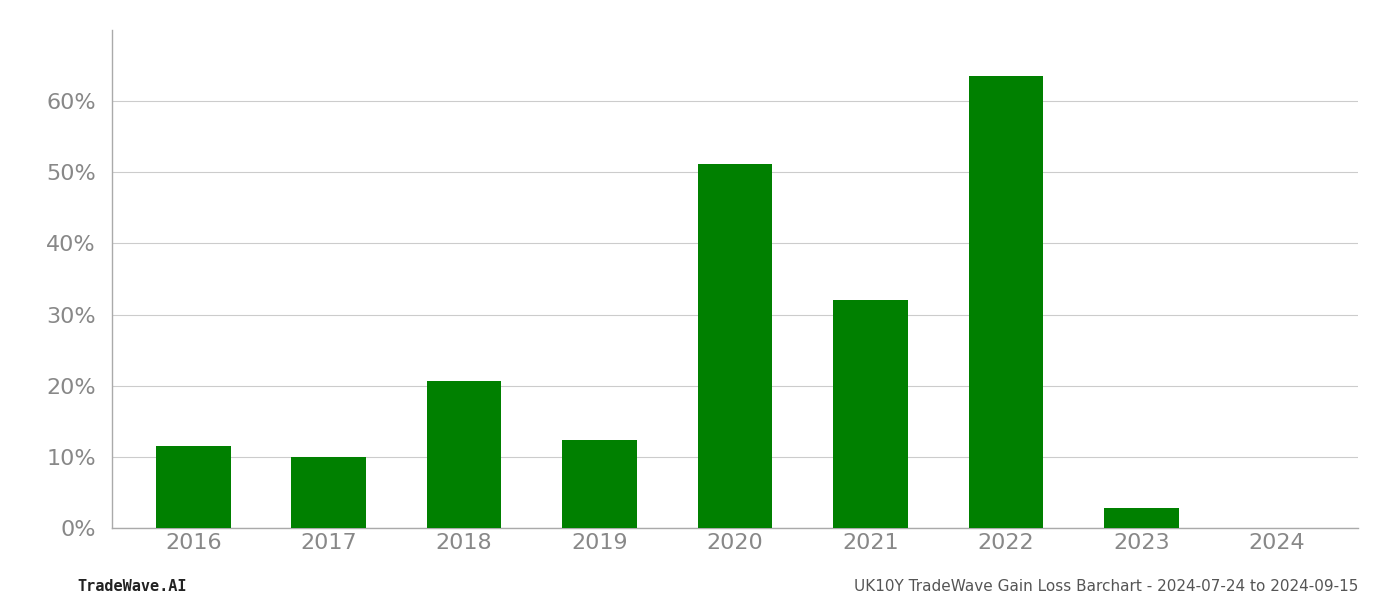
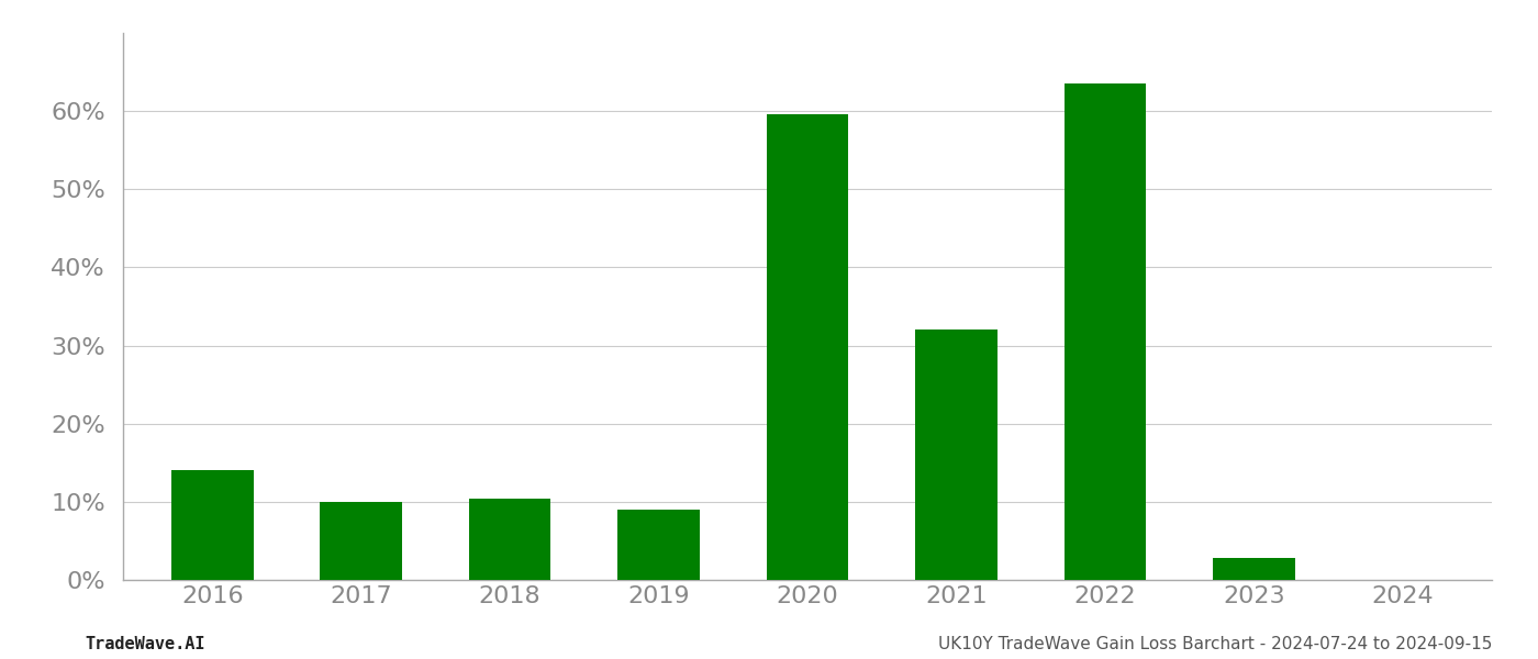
2016: 11.5% -> 14.0%
2018: 20.7% -> 10.4%
2019: 12.4% -> 9.0%
2020: 51.2% -> 59.6%
